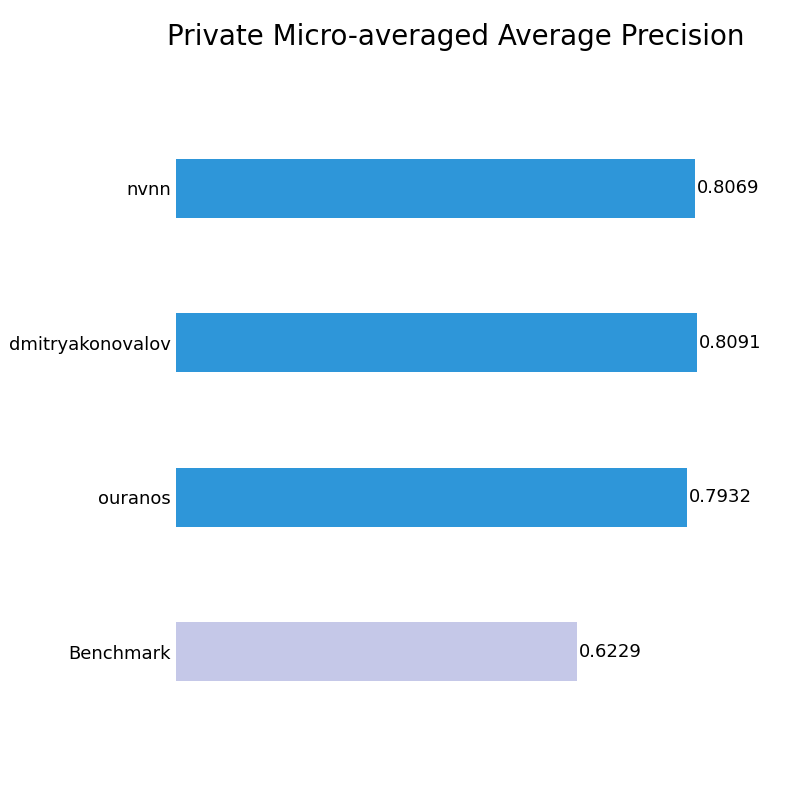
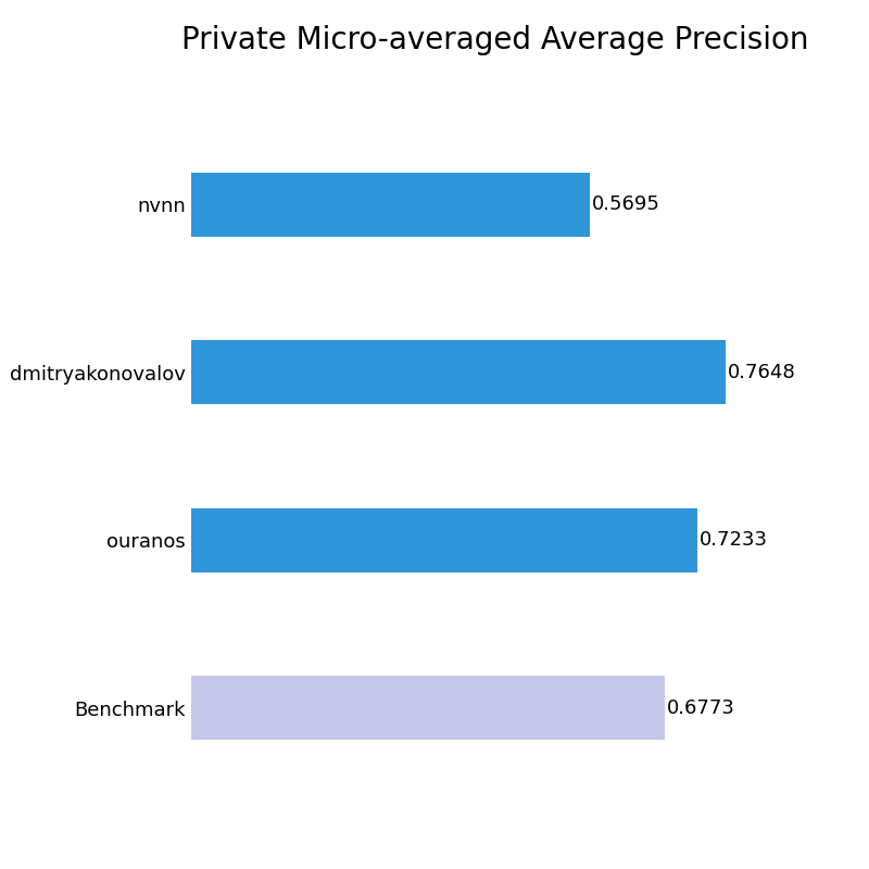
nvnn: 0.8069 -> 0.5695
dmitryakonovalov: 0.8091 -> 0.7648
ouranos: 0.7932 -> 0.7233
Benchmark: 0.6229 -> 0.6773
